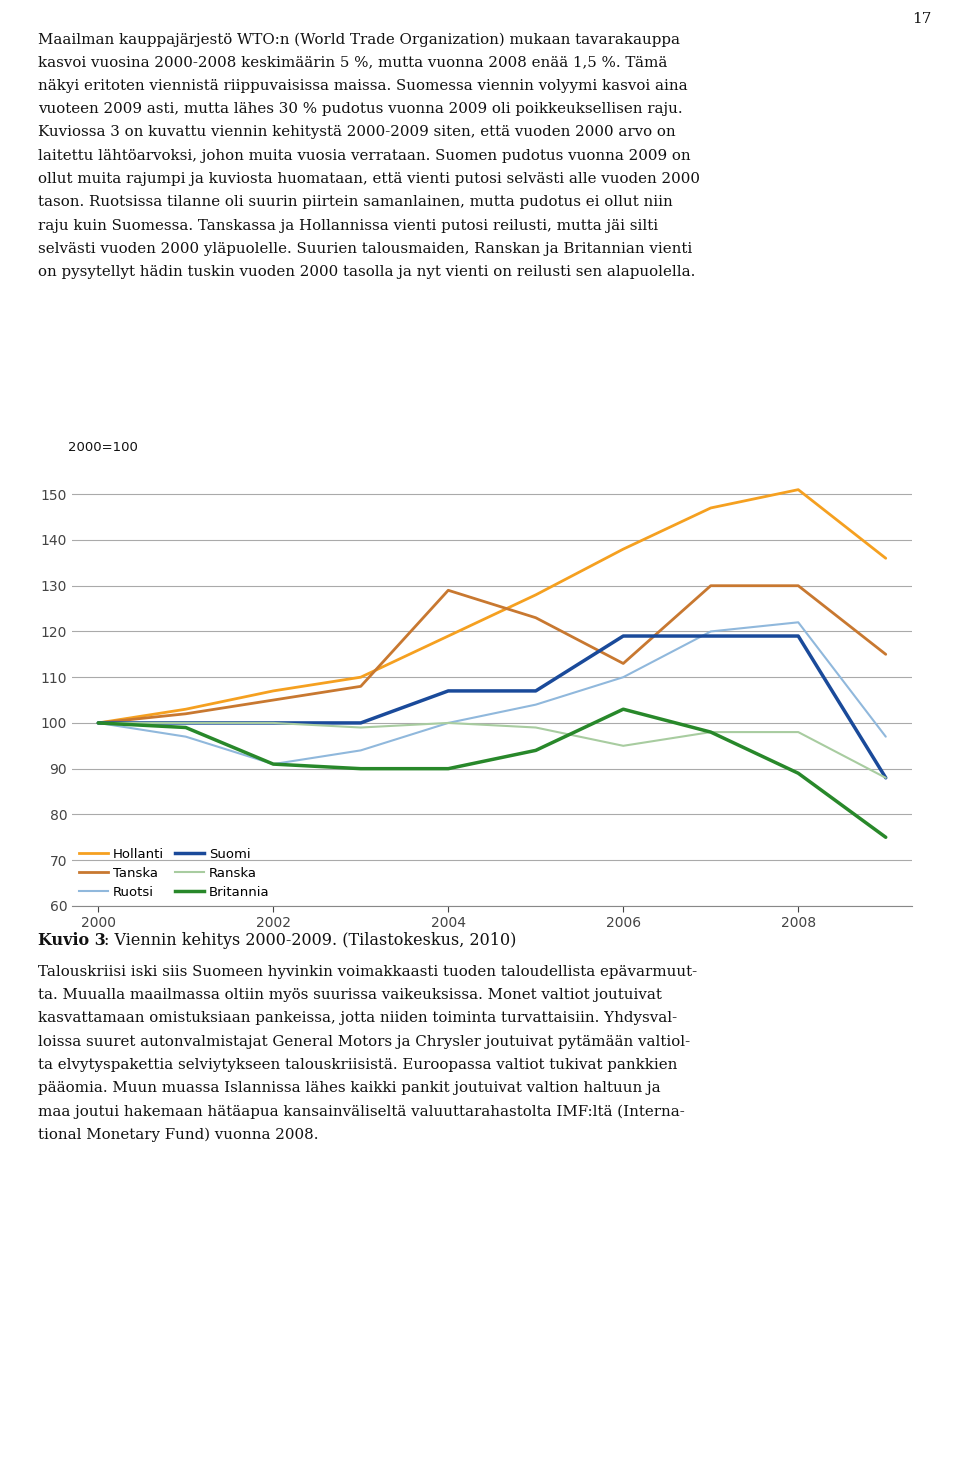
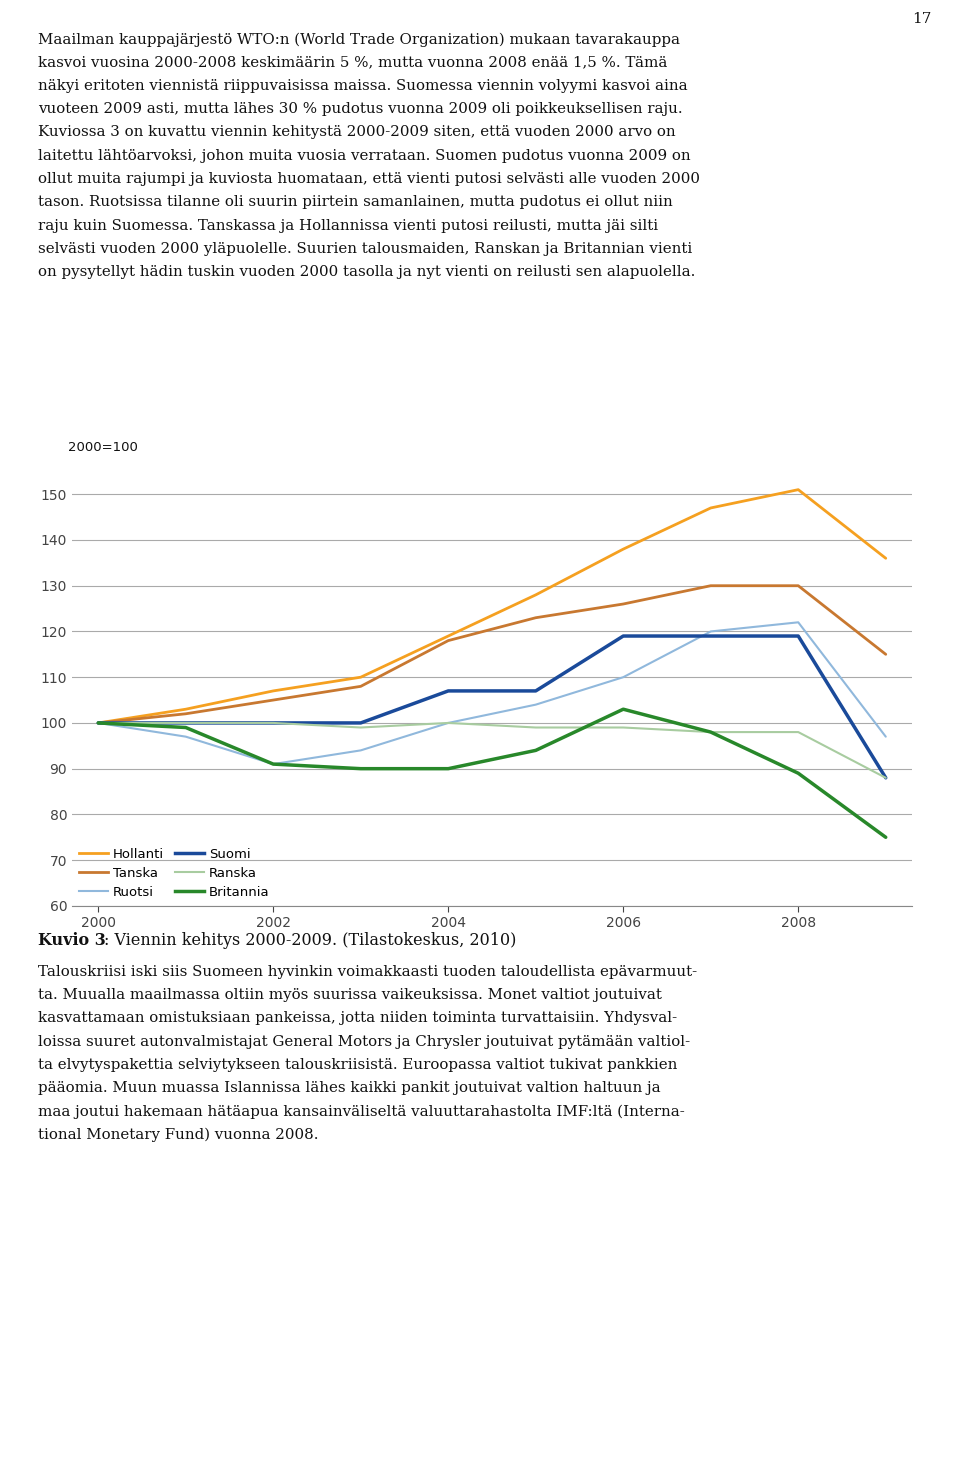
Tanska/2004: 129 -> 118
Tanska/2006: 113 -> 126
Ranska/2006: 95 -> 99
